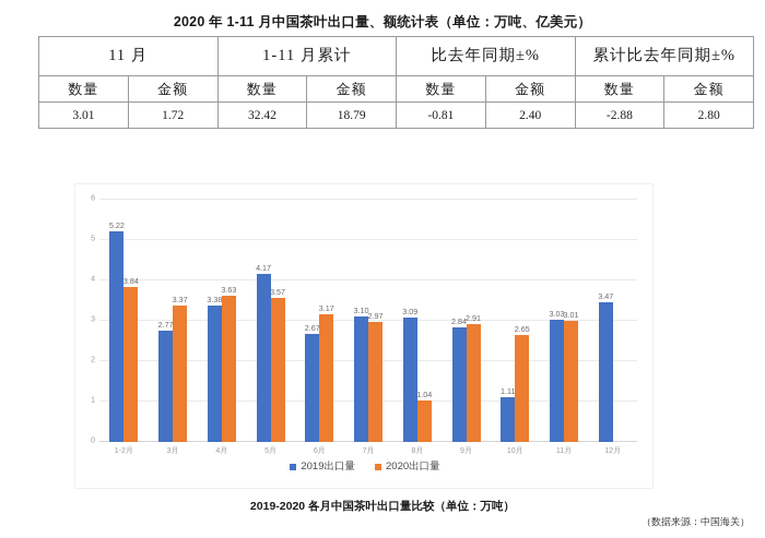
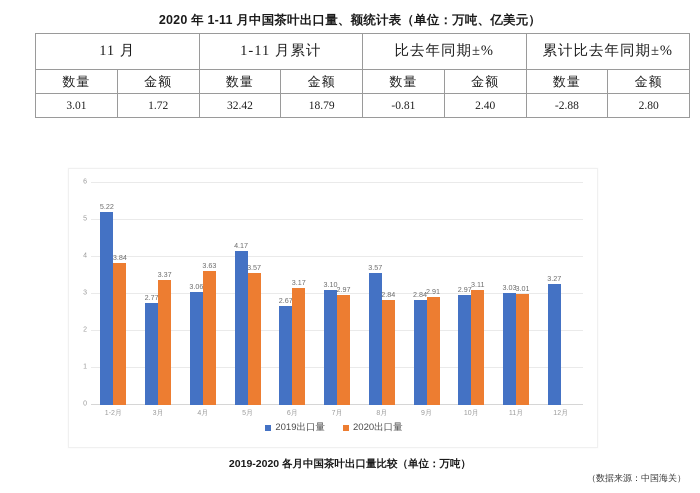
2019出口量/4月: 3.38 -> 3.06
2019出口量/8月: 3.09 -> 3.57
2020出口量/8月: 1.04 -> 2.84
2019出口量/10月: 1.11 -> 2.97
2020出口量/10月: 2.65 -> 3.11
2019出口量/12月: 3.47 -> 3.27
